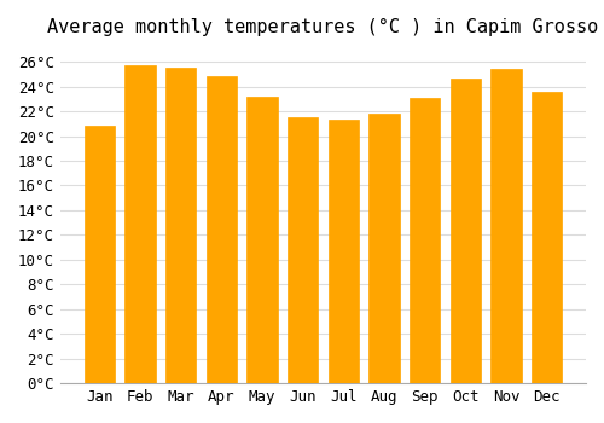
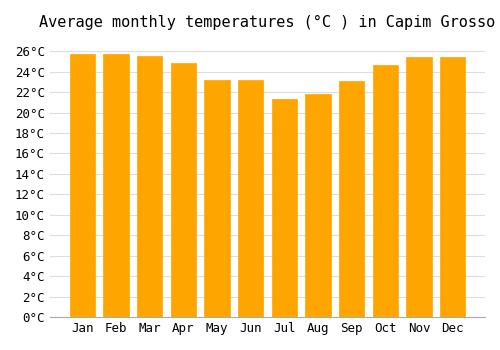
Jan: 20.8°C -> 25.7°C
Jun: 21.5°C -> 23.2°C
Dec: 23.6°C -> 25.4°C
